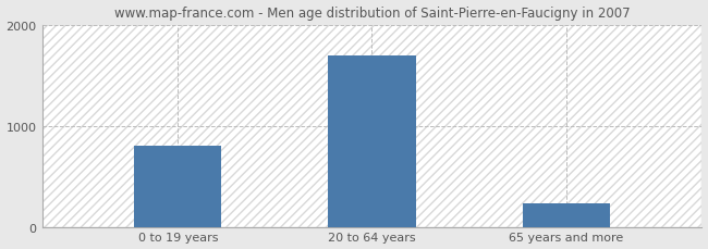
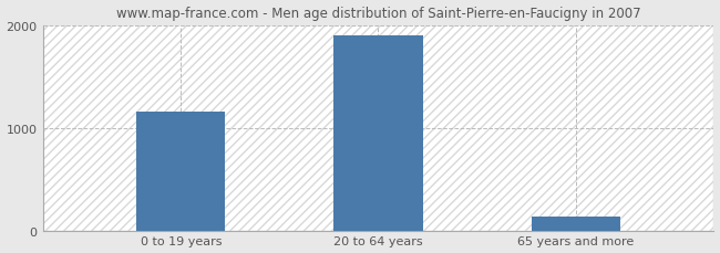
0 to 19 years: 800 -> 1160
20 to 64 years: 1700 -> 1900
65 years and more: 230 -> 140
